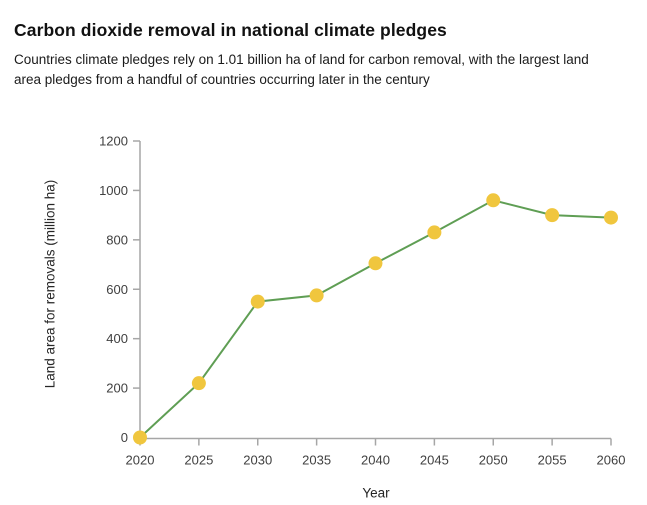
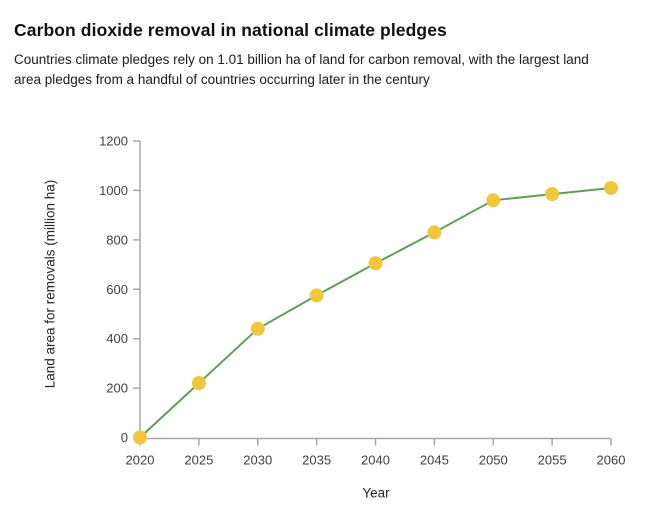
2030: 550 -> 440
2055: 900 -> 980
2060: 890 -> 1010
